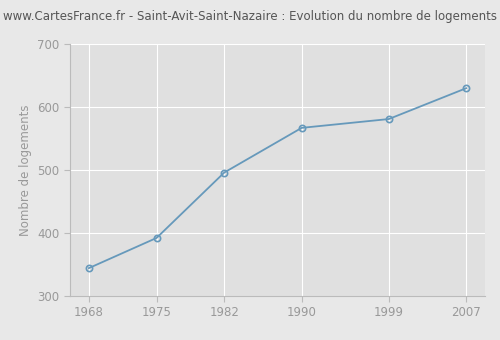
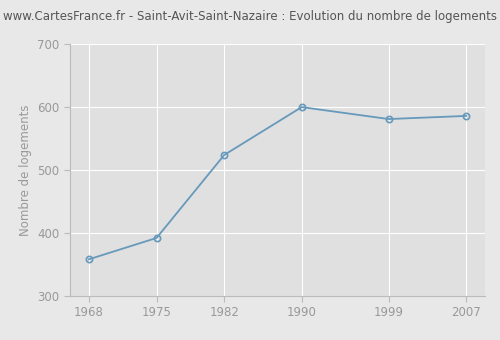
1968: 344 -> 358
1982: 496 -> 524
1990: 567 -> 600
2007: 630 -> 586
